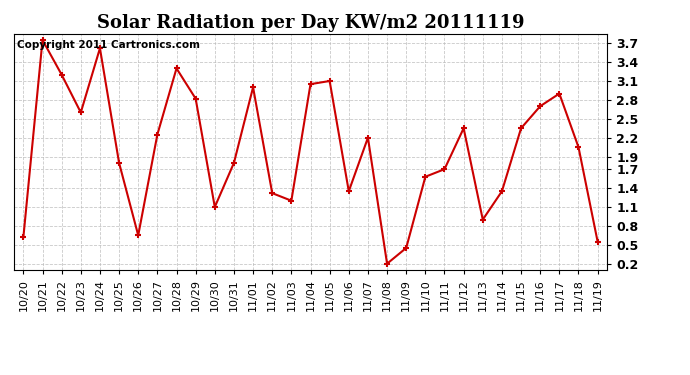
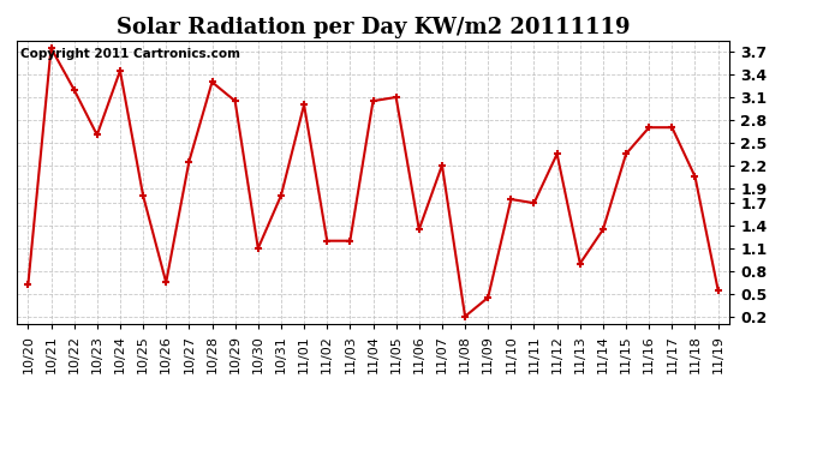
10/24: 3.62 -> 3.45
10/29: 2.82 -> 3.05
11/02: 1.32 -> 1.20
11/10: 1.58 -> 1.75
11/17: 2.90 -> 2.70
